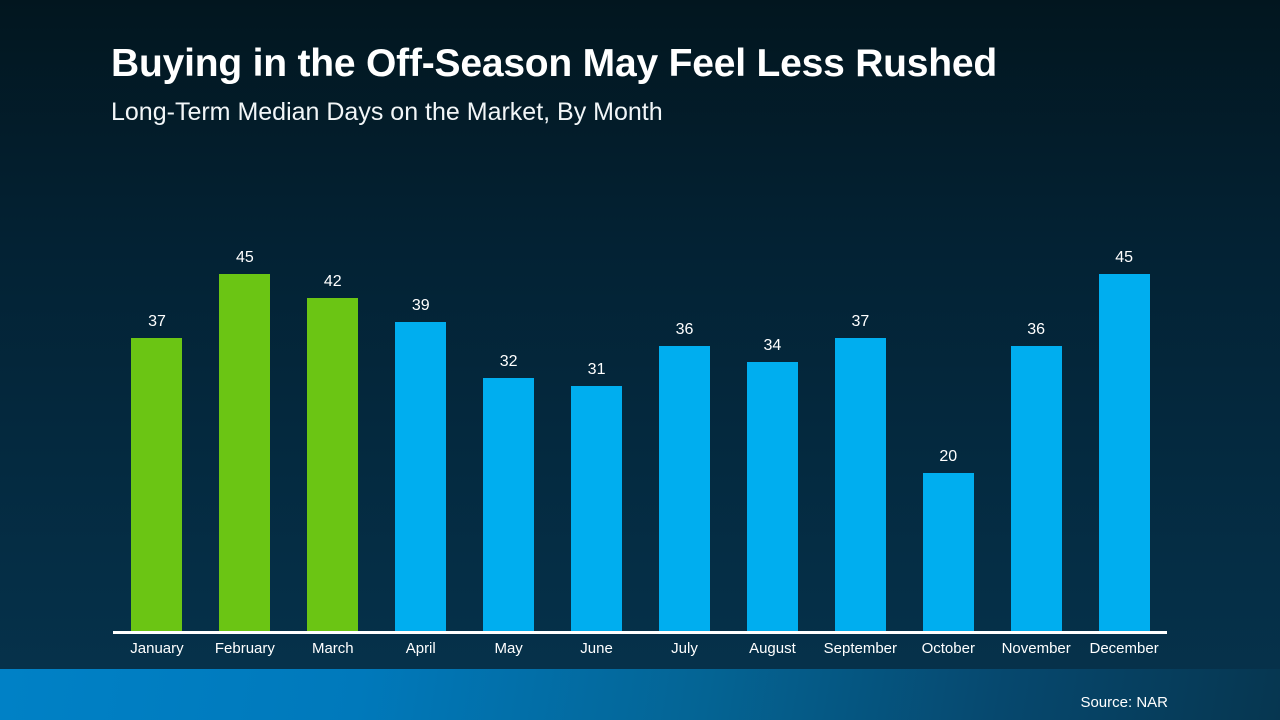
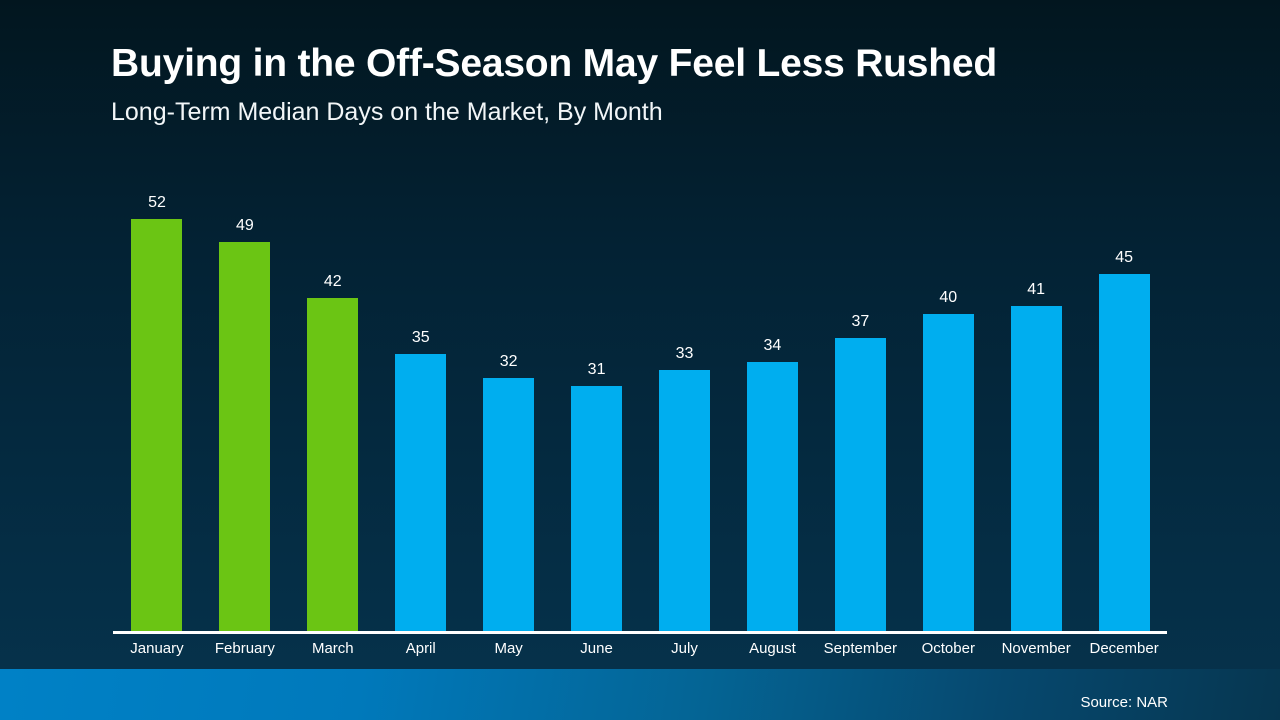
January: 37 -> 52
February: 45 -> 49
April: 39 -> 35
July: 36 -> 33
October: 20 -> 40
November: 36 -> 41
